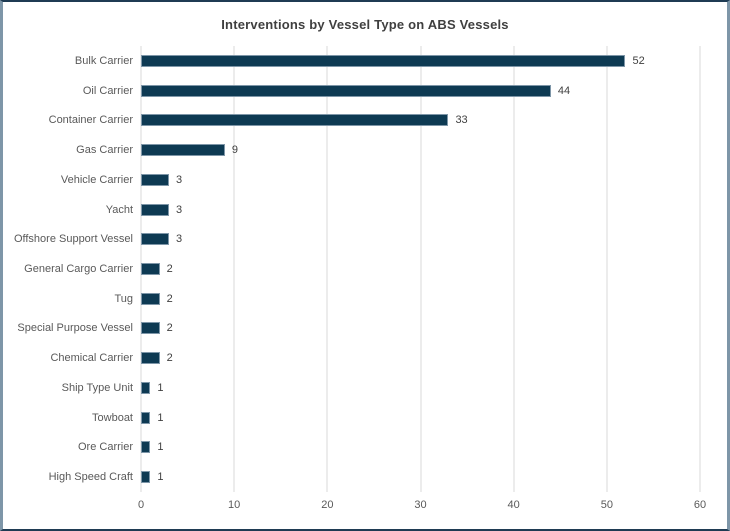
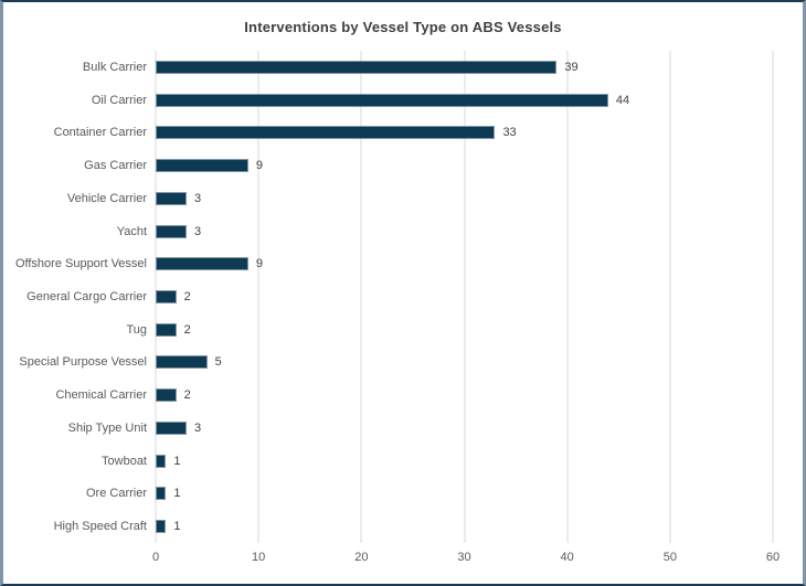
Bulk Carrier: 52 -> 39
Offshore Support Vessel: 3 -> 9
Special Purpose Vessel: 2 -> 5
Ship Type Unit: 1 -> 3
